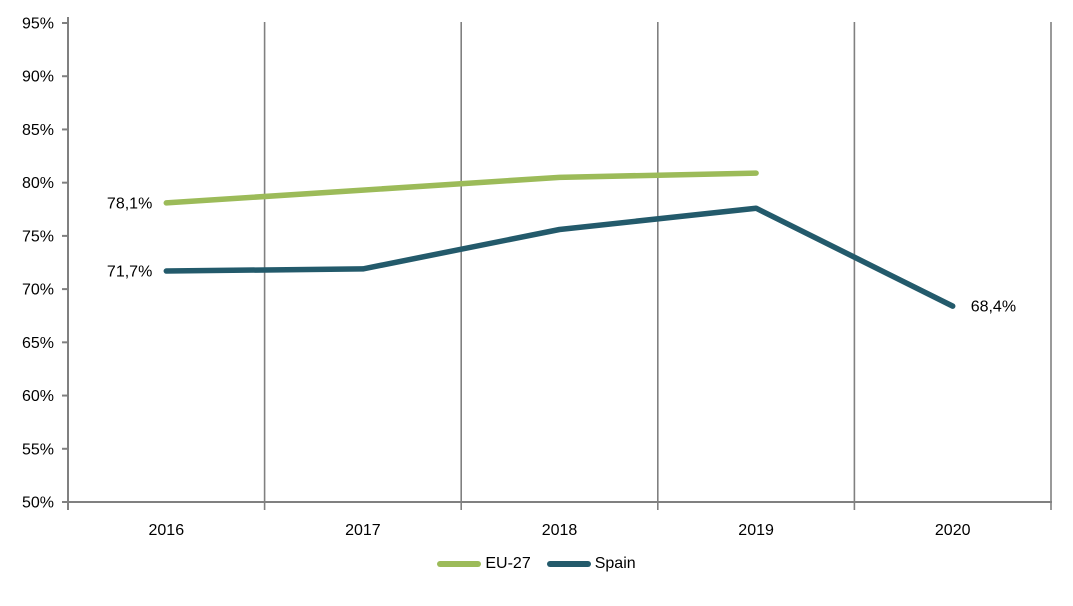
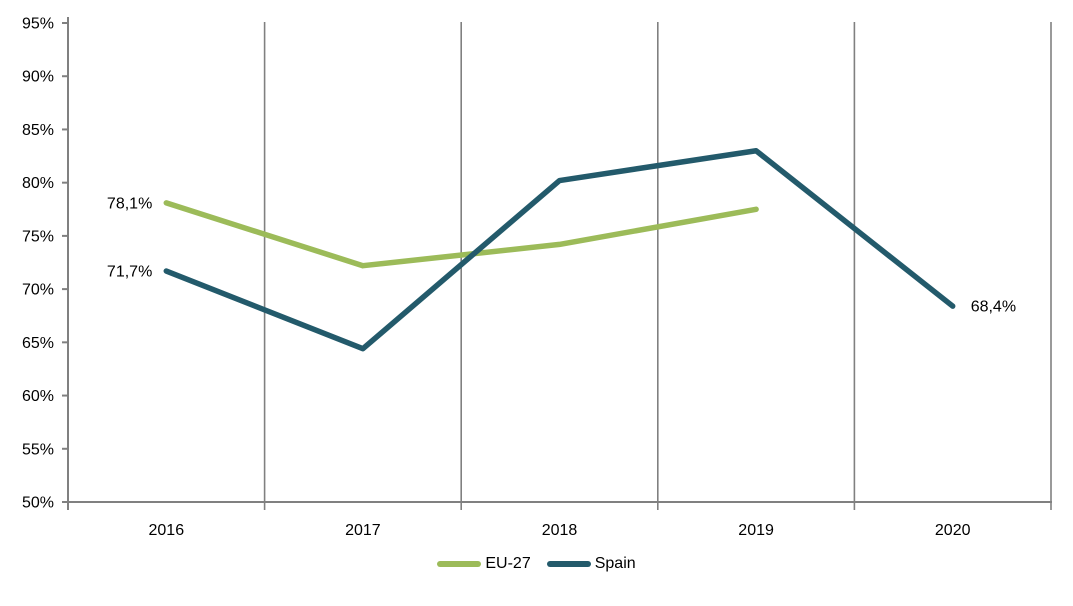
EU-27/2017: 79.3% -> 72.2%
Spain/2017: 71.9% -> 64.4%
EU-27/2018: 80.5% -> 74.2%
Spain/2018: 75.6% -> 80.2%
EU-27/2019: 80.9% -> 77.5%
Spain/2019: 77.6% -> 83.0%
